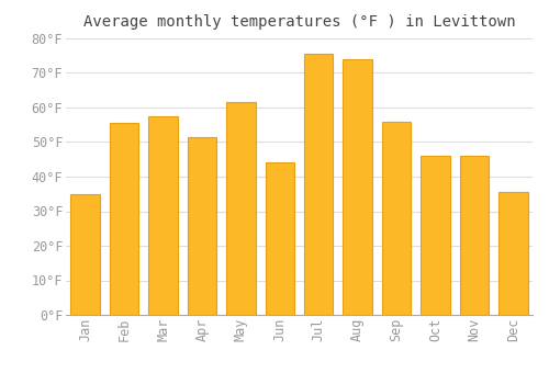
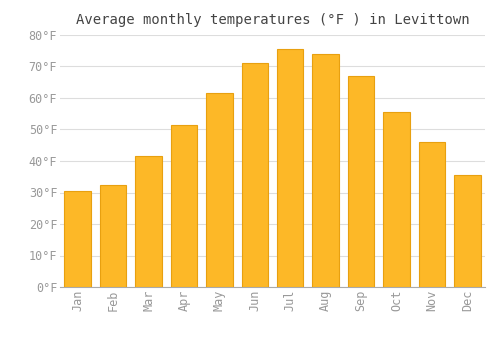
Jan: 35.0°F -> 30.5°F
Feb: 55.5°F -> 32.5°F
Mar: 57.5°F -> 41.5°F
Jun: 44.0°F -> 71.0°F
Sep: 56.0°F -> 67.0°F
Oct: 46.0°F -> 55.5°F
